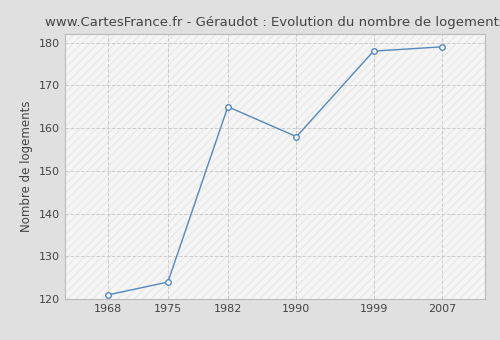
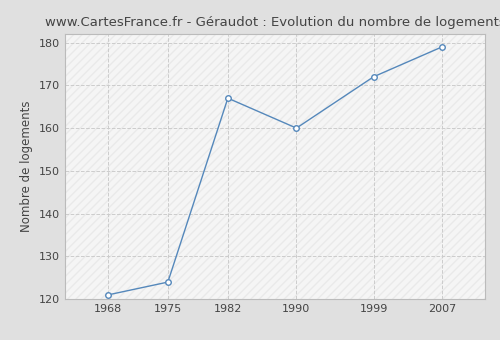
1982: 165 -> 167
1990: 158 -> 160
1999: 178 -> 172
